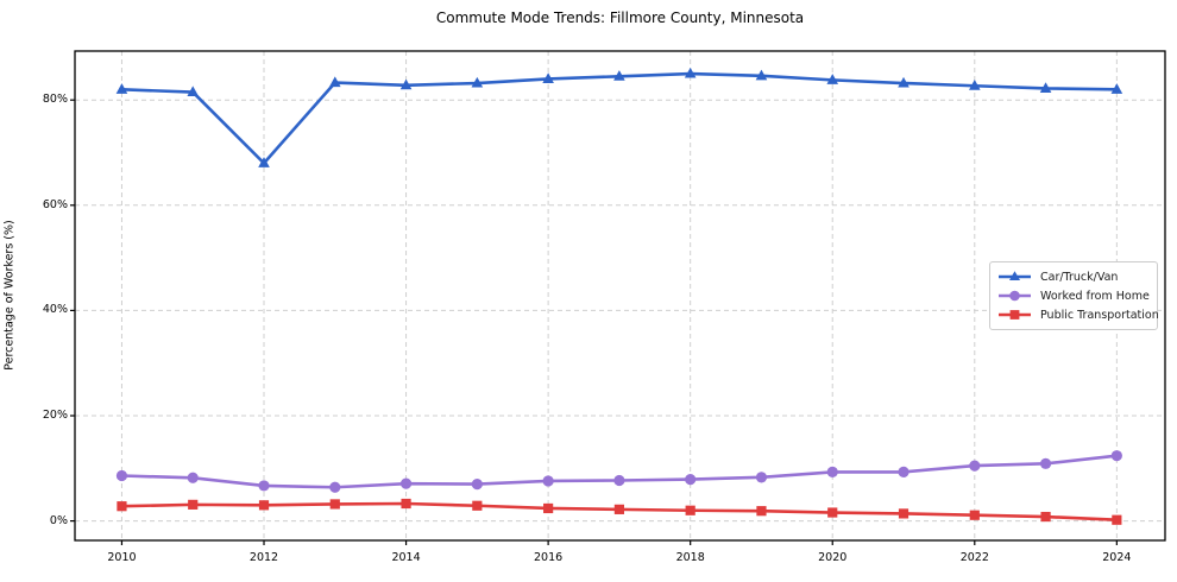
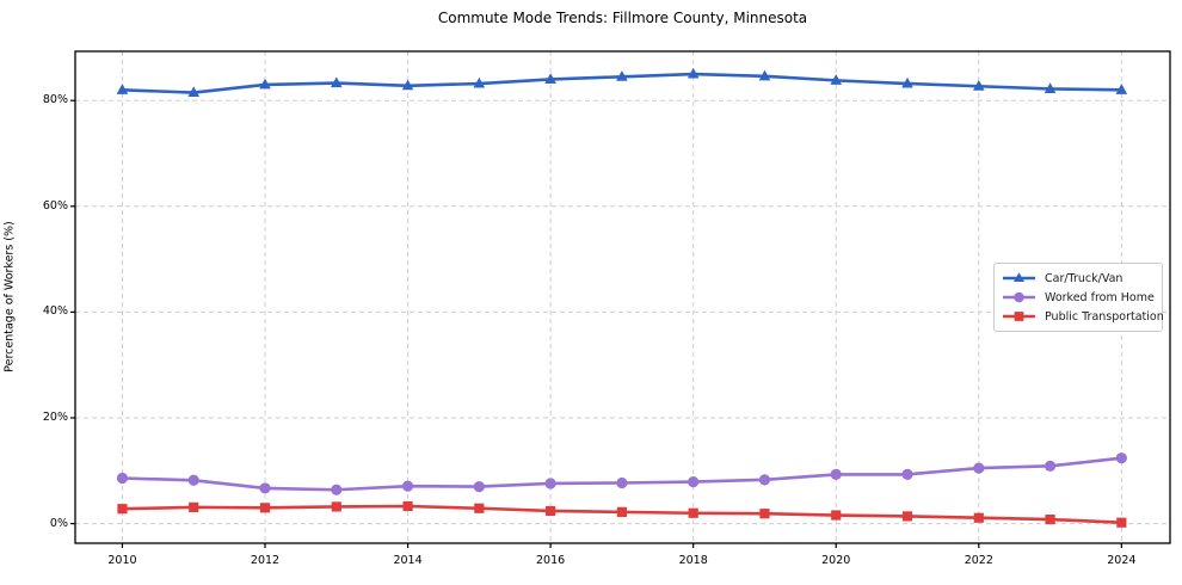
Car/Truck/Van/2012: 68% -> 83%
